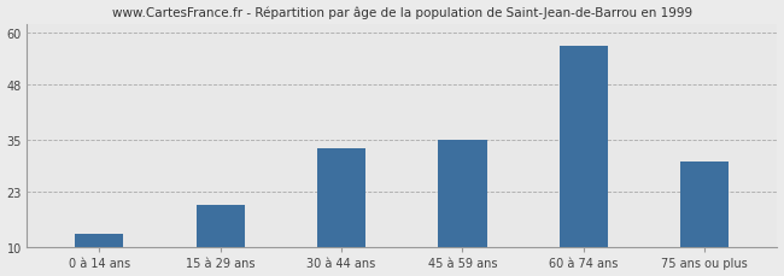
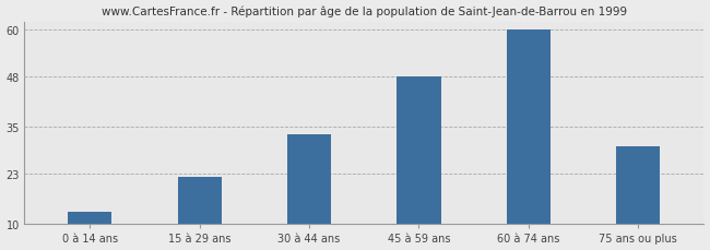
15 à 29 ans: 20 -> 22
45 à 59 ans: 35 -> 48
60 à 74 ans: 57 -> 60
